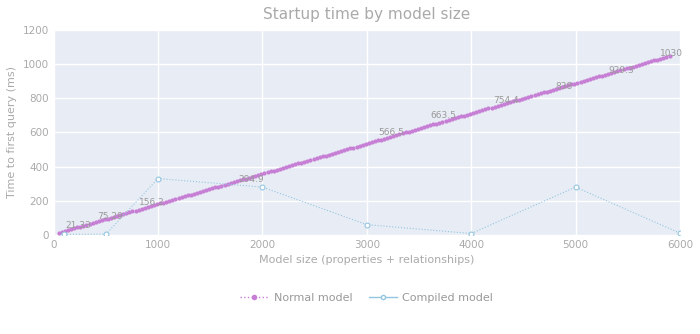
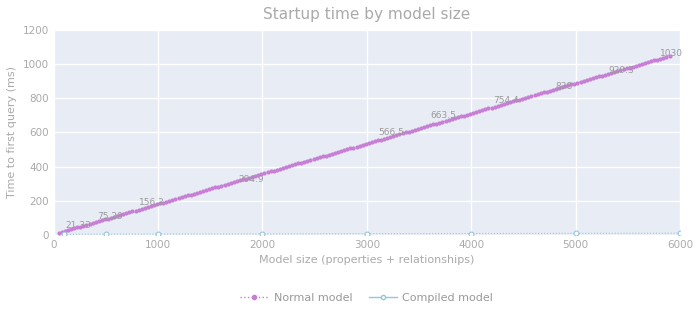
Compiled model/1000: 330 -> 0
Compiled model/2000: 280 -> 10
Compiled model/3000: 60 -> 10
Compiled model/5000: 280 -> 10
